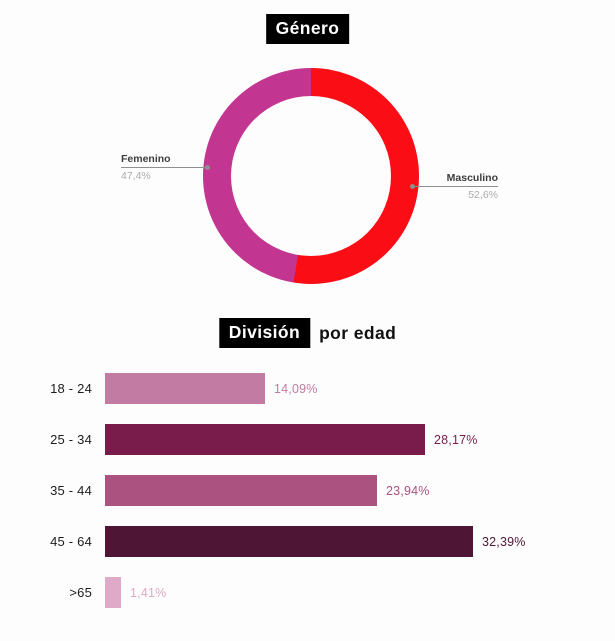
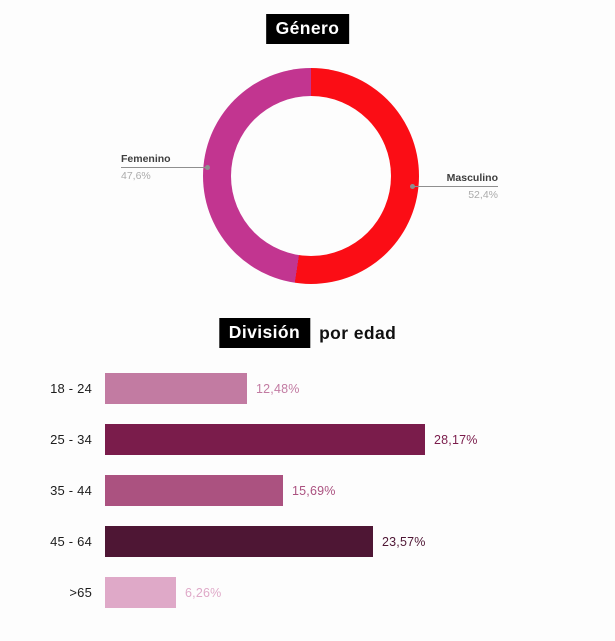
Género/Masculino: 52,6% -> 52,4%
Género/Femenino: 47,4% -> 47,6%
División por edad/18 - 24: 14,09% -> 12,48%
División por edad/35 - 44: 23,94% -> 15,69%
División por edad/45 - 64: 32,39% -> 23,57%
División por edad/>65: 1,41% -> 6,26%
